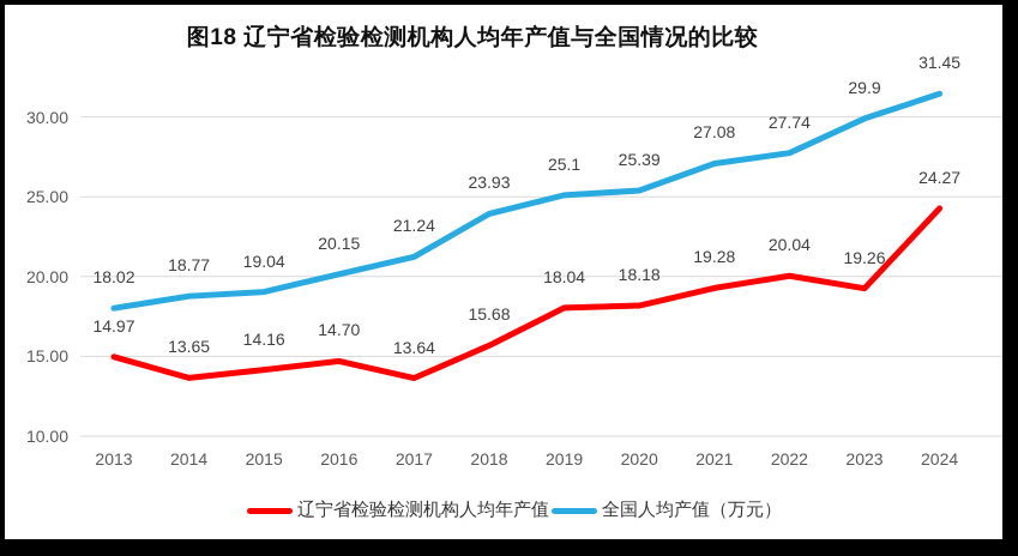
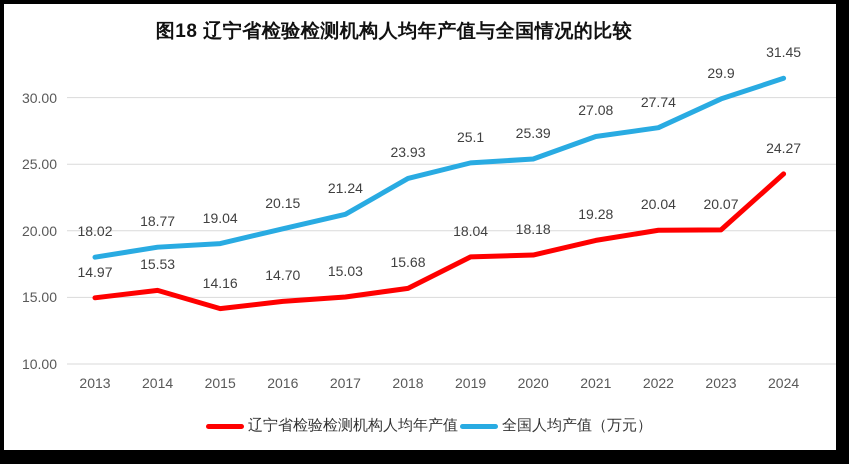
辽宁省检验检测机构人均年产值/2014: 13.65 -> 15.53
辽宁省检验检测机构人均年产值/2017: 13.64 -> 15.03
辽宁省检验检测机构人均年产值/2023: 19.26 -> 20.07
